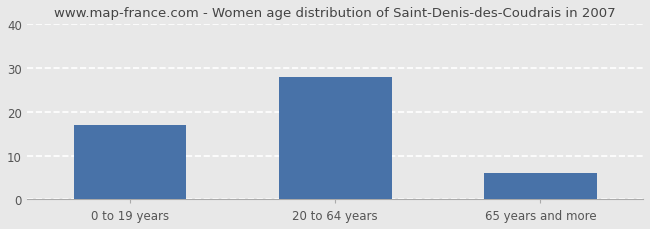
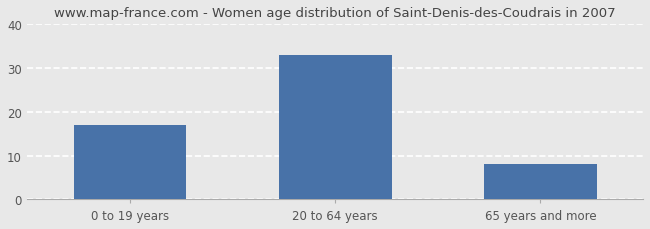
20 to 64 years: 28 -> 33
65 years and more: 6 -> 8
